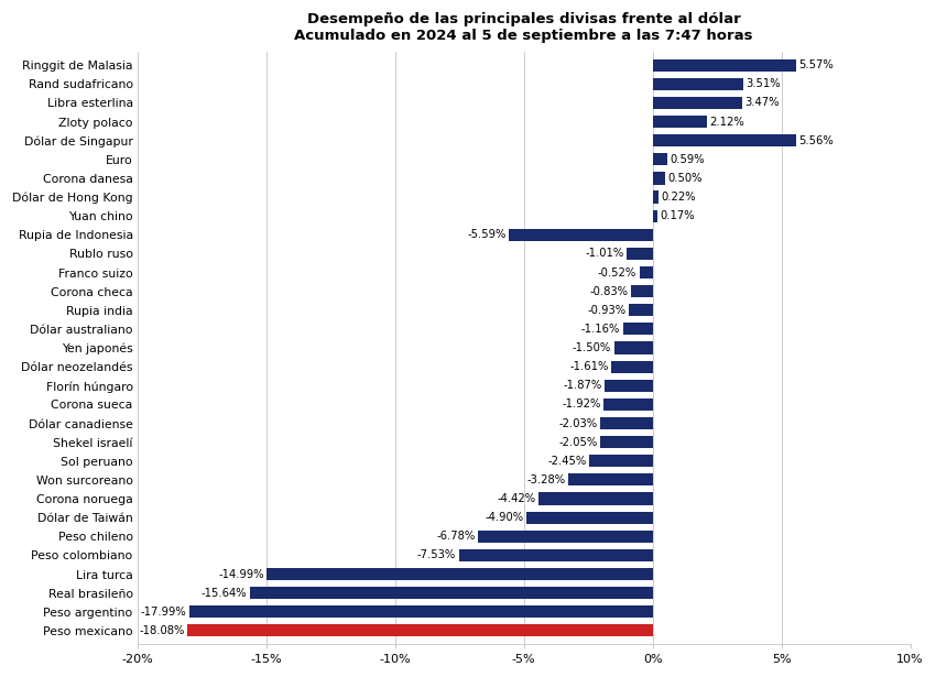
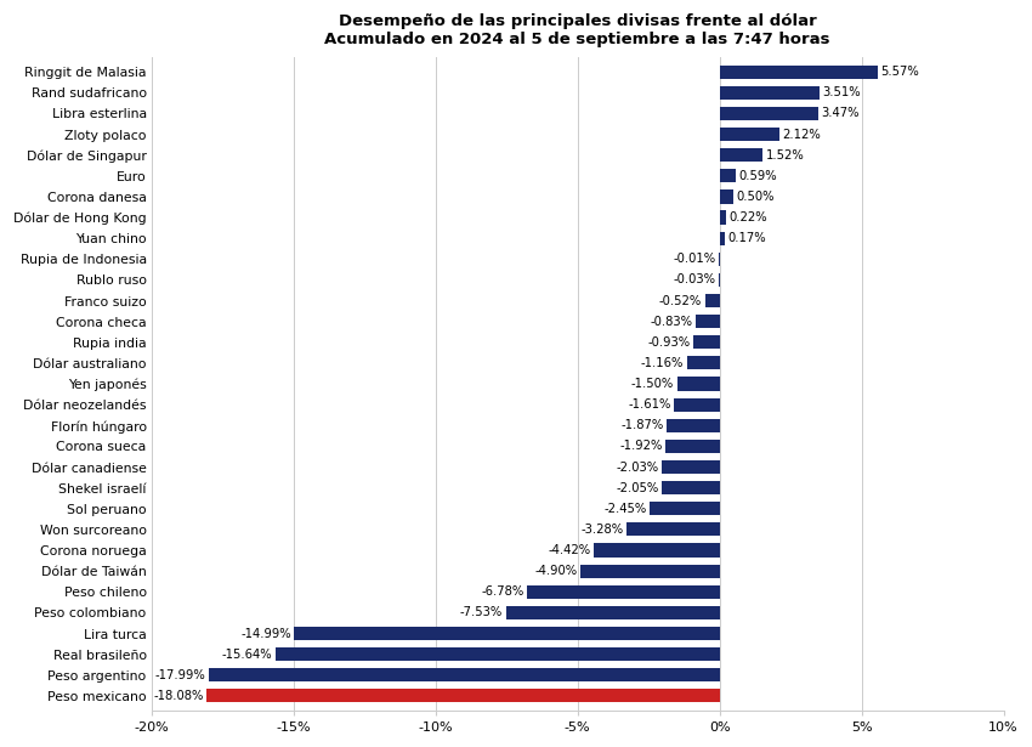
Dólar de Singapur: 5.56% -> 1.52%
Rupia de Indonesia: -5.59% -> -0.01%
Rublo ruso: -1.01% -> -0.03%
